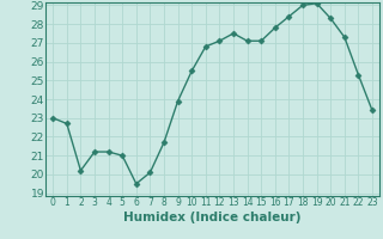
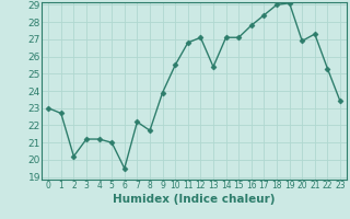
7: 20.1 -> 22.2
13: 27.5 -> 25.4
20: 28.3 -> 26.9
